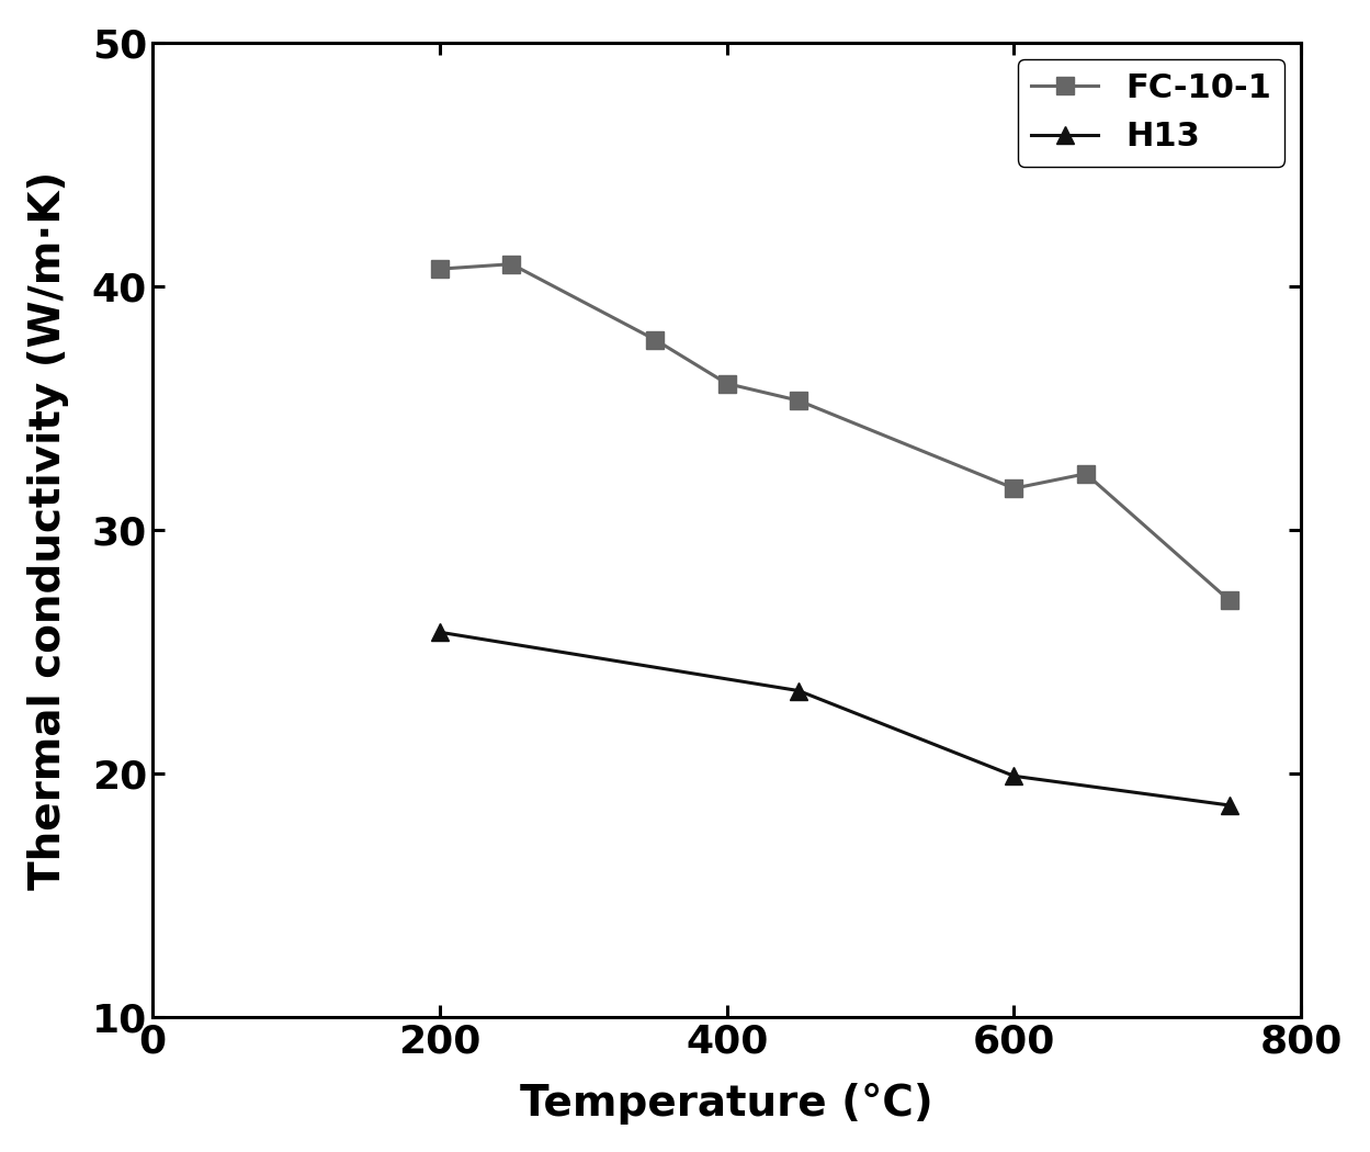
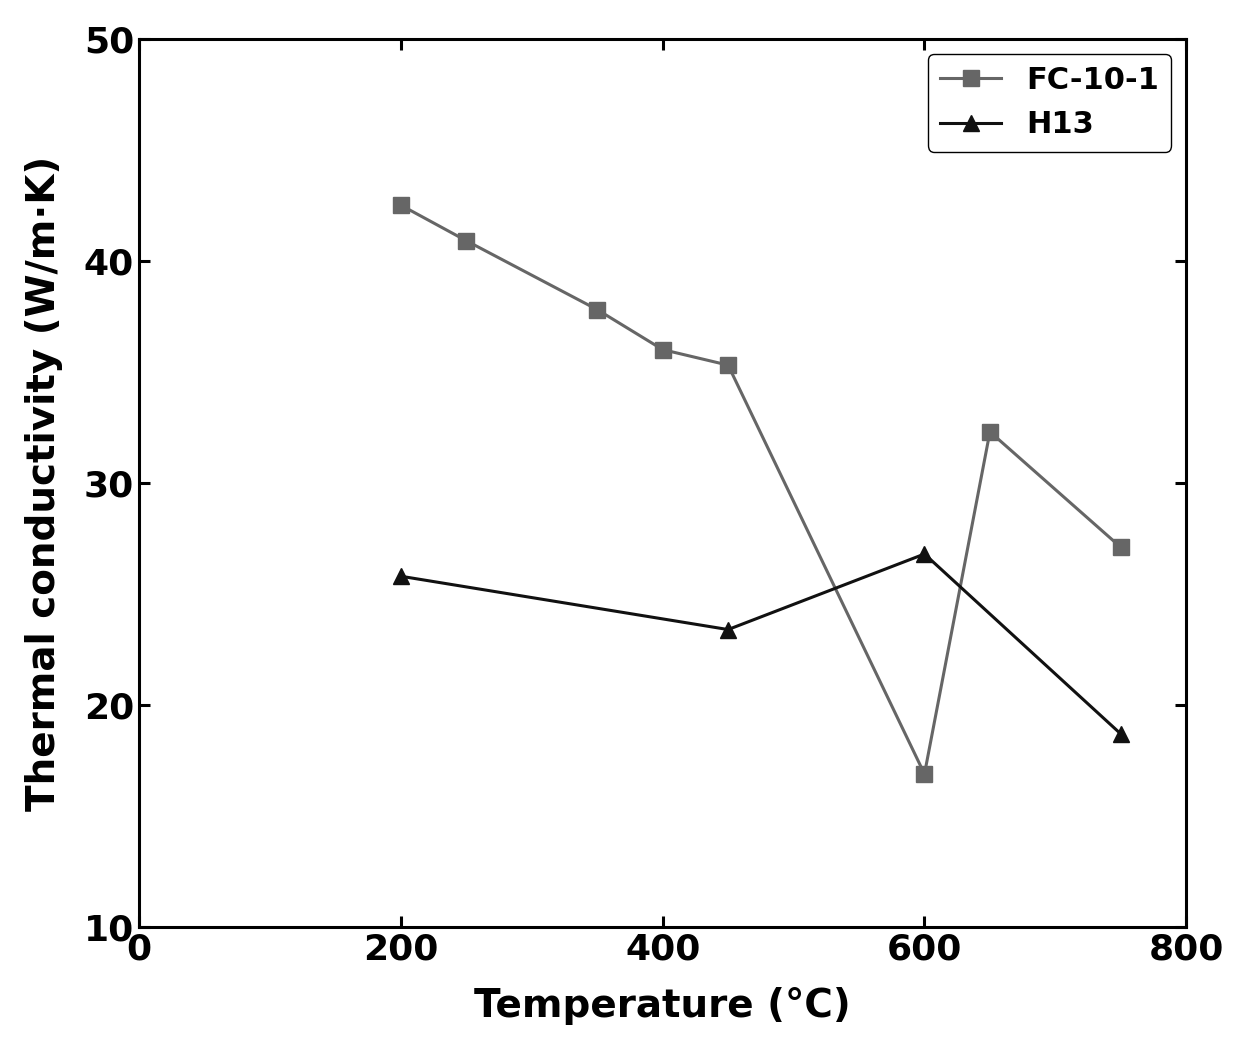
FC-10-1/200: 40.7 -> 42.5
FC-10-1/600: 31.7 -> 16.9
H13/600: 19.9 -> 26.8
